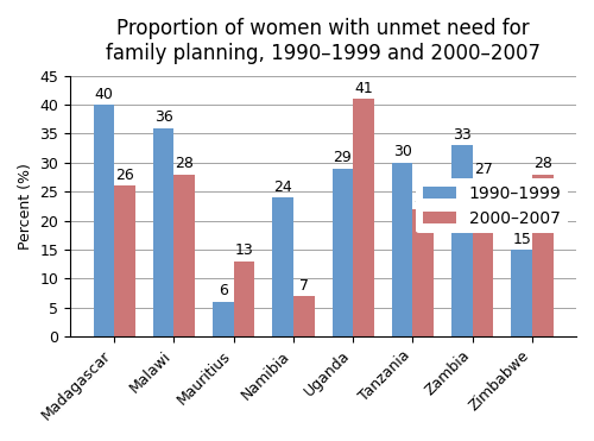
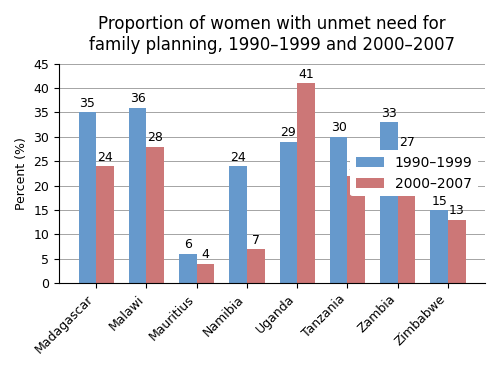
1990–1999/Madagascar: 40 -> 35
2000–2007/Madagascar: 26 -> 24
2000–2007/Mauritius: 13 -> 4
2000–2007/Zimbabwe: 28 -> 13
